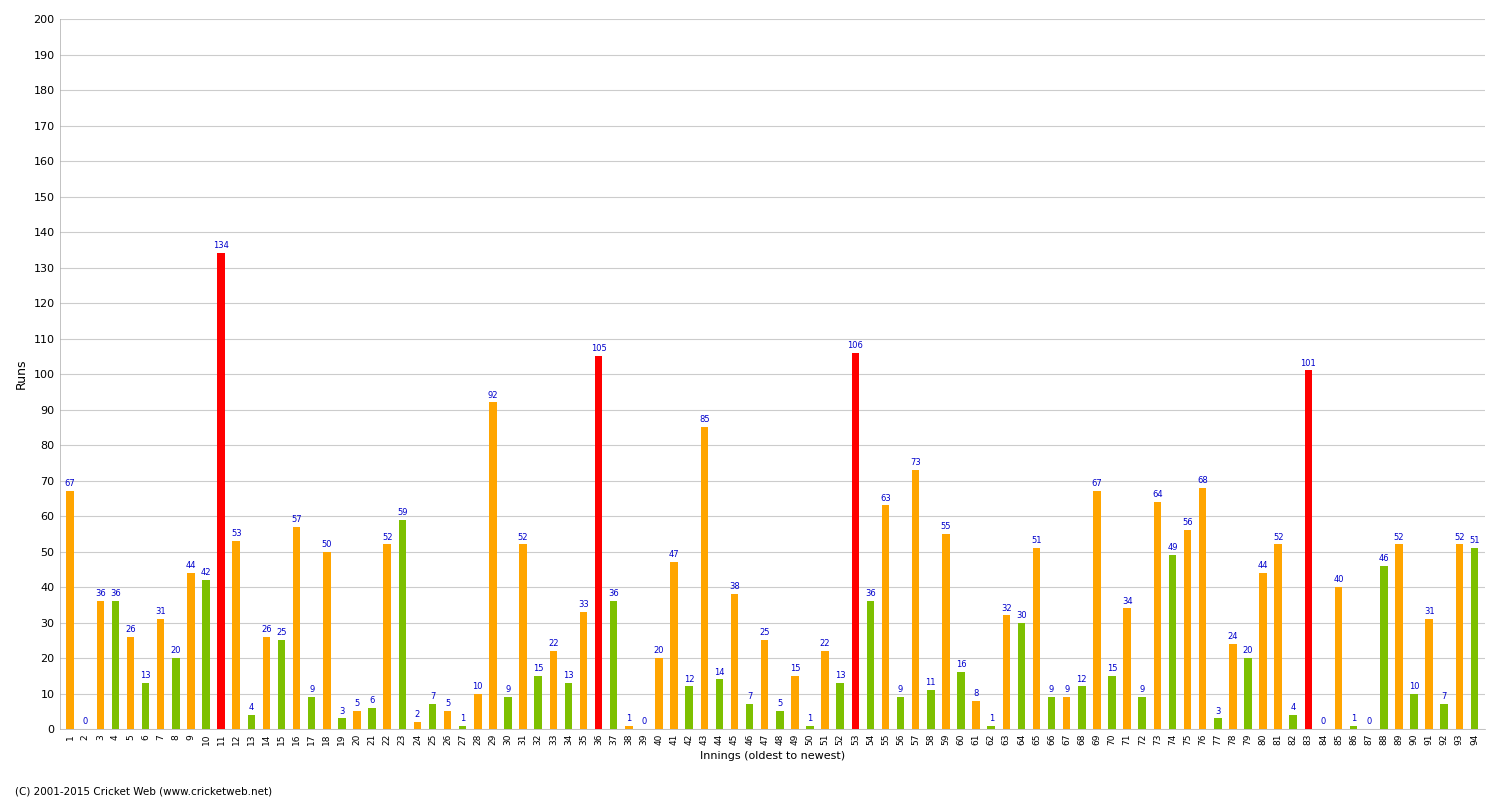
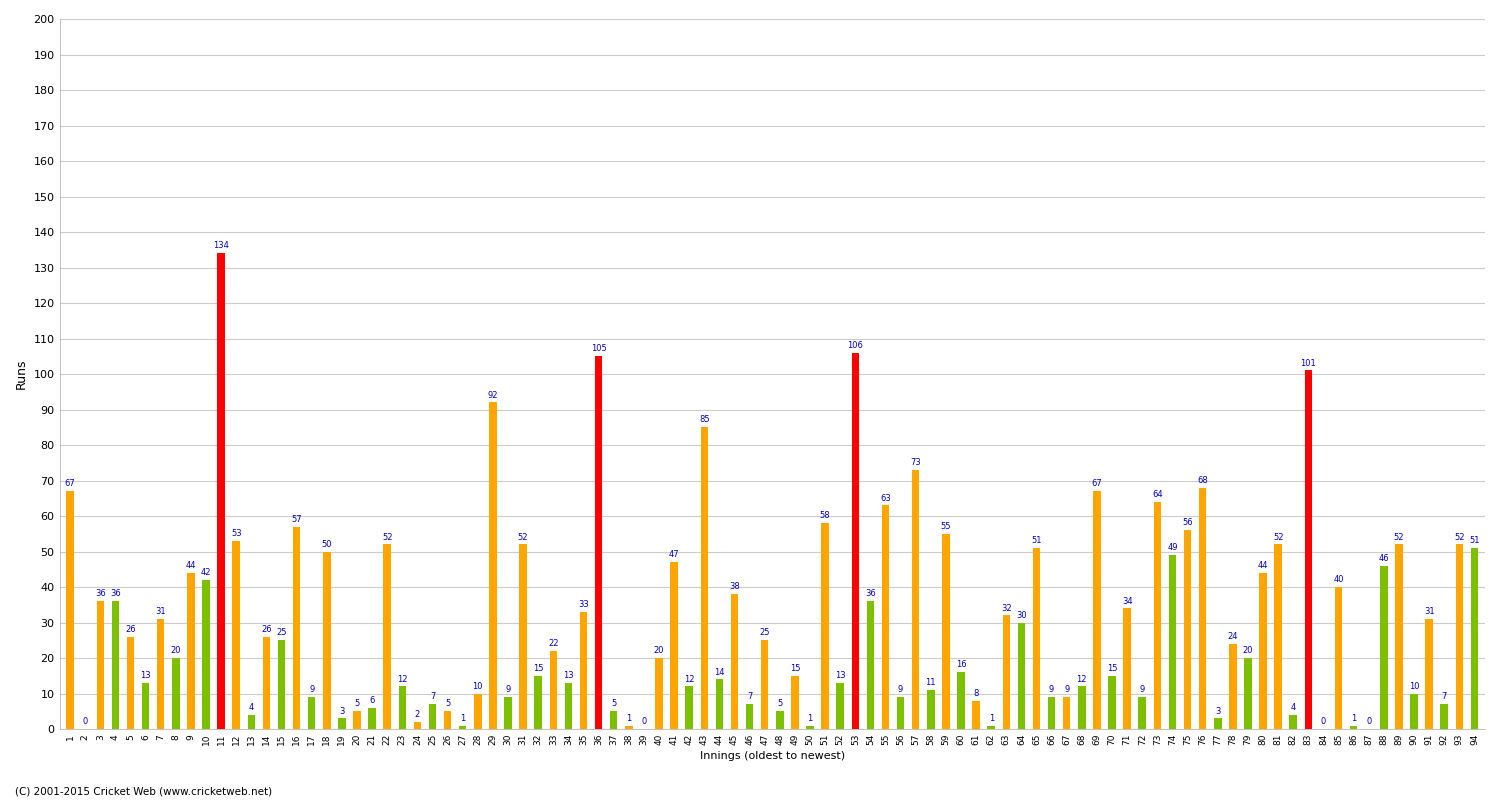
23: 59 -> 12
37: 36 -> 5
51: 22 -> 58
